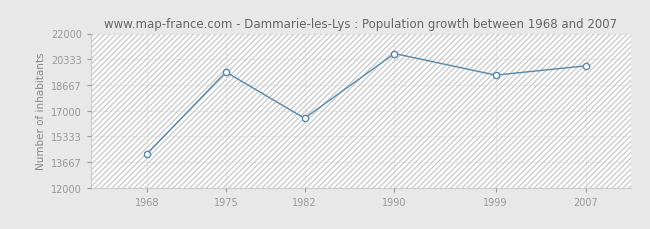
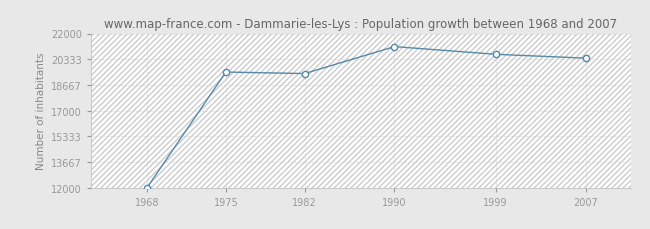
1968: 14200 -> 12000
1982: 16500 -> 19400
1990: 20700 -> 21200
1999: 19300 -> 20600
2007: 19900 -> 20400
